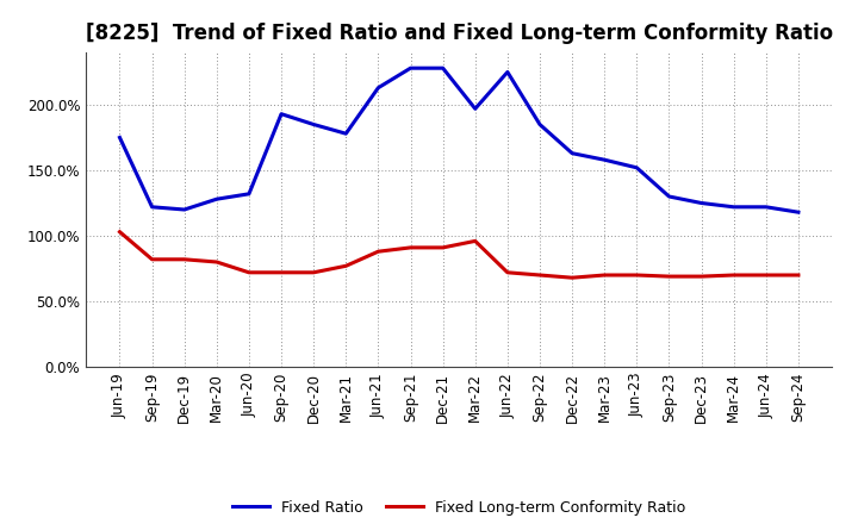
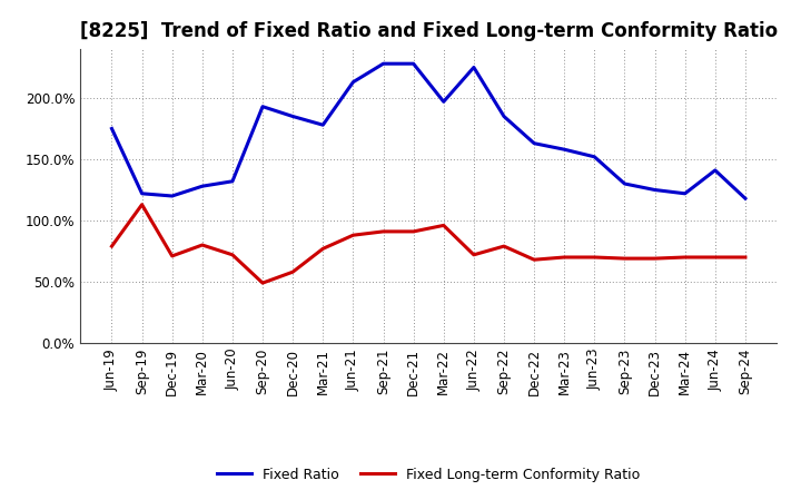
Fixed Long-term Conformity Ratio/Jun-19: 103% -> 79%
Fixed Long-term Conformity Ratio/Sep-19: 82% -> 113%
Fixed Long-term Conformity Ratio/Dec-19: 82% -> 71%
Fixed Long-term Conformity Ratio/Sep-20: 72% -> 49%
Fixed Long-term Conformity Ratio/Dec-20: 72% -> 58%
Fixed Long-term Conformity Ratio/Sep-22: 70% -> 79%
Fixed Ratio/Jun-24: 122% -> 141%
